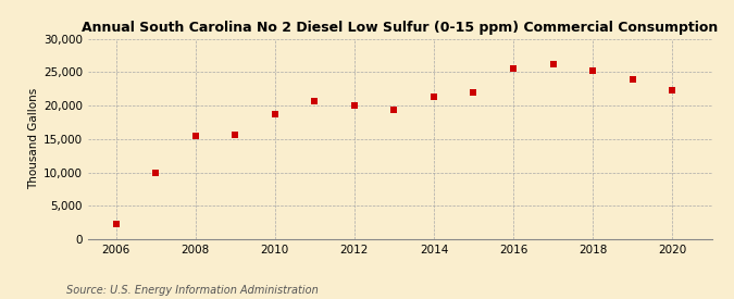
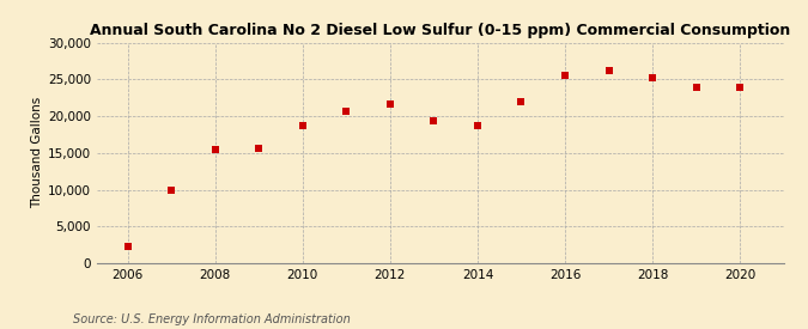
2012: 20,100 -> 21,600
2014: 21,400 -> 18,800
2020: 22,300 -> 24,000
